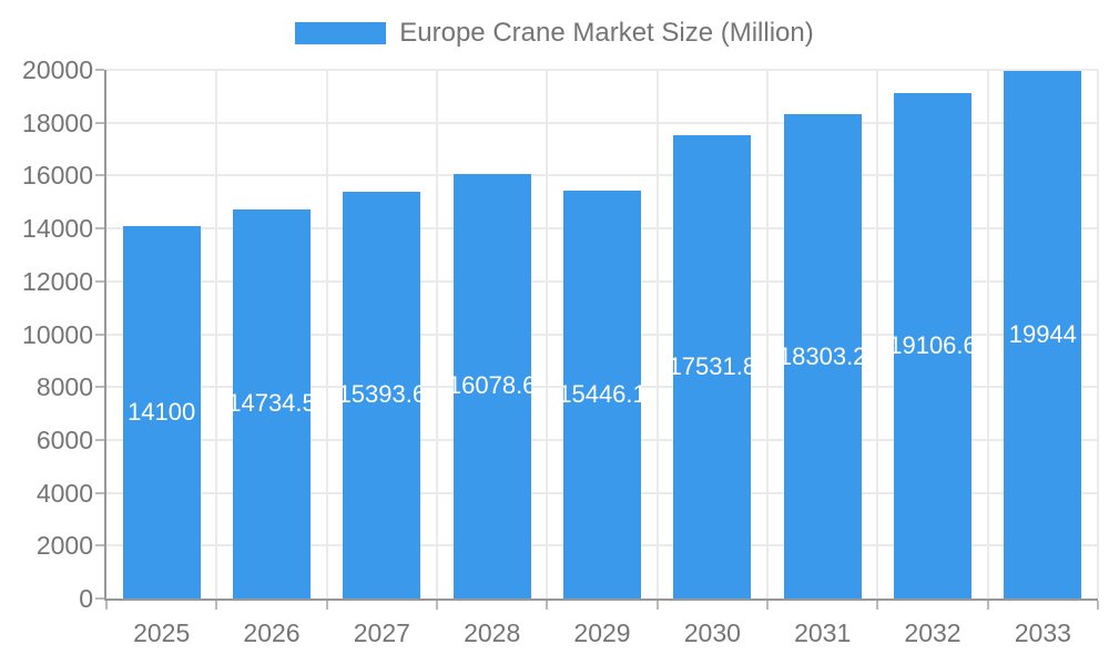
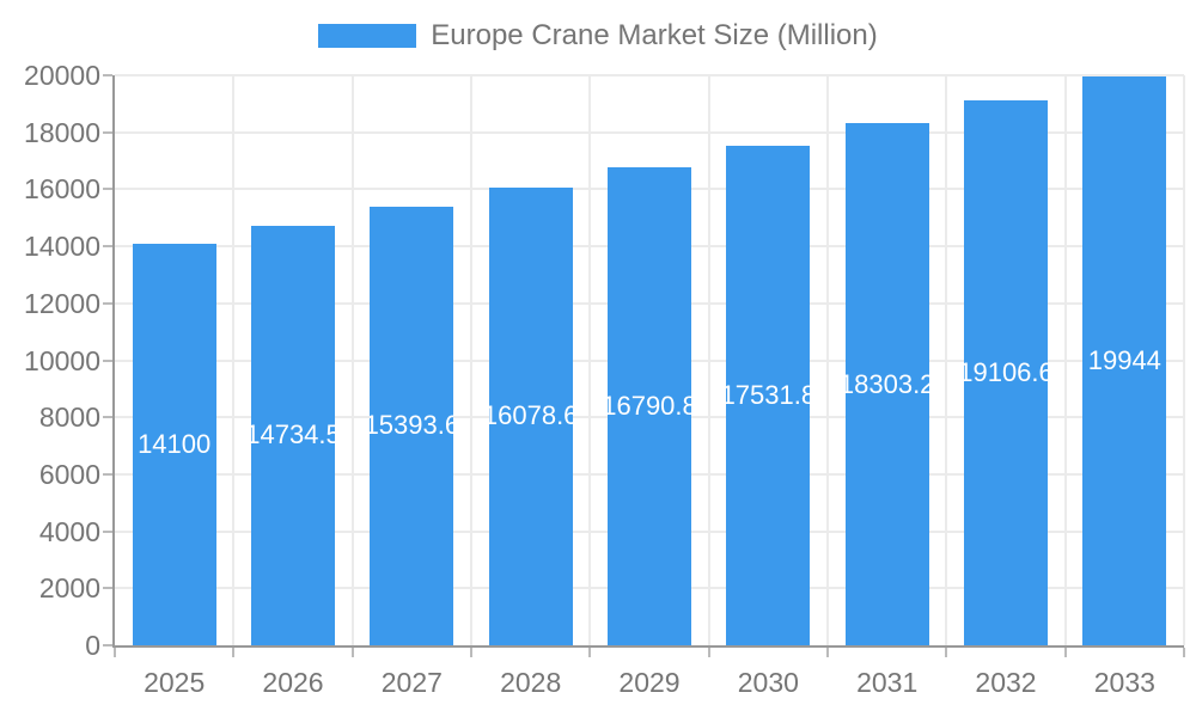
2029: 15446.1 -> 16790.8
